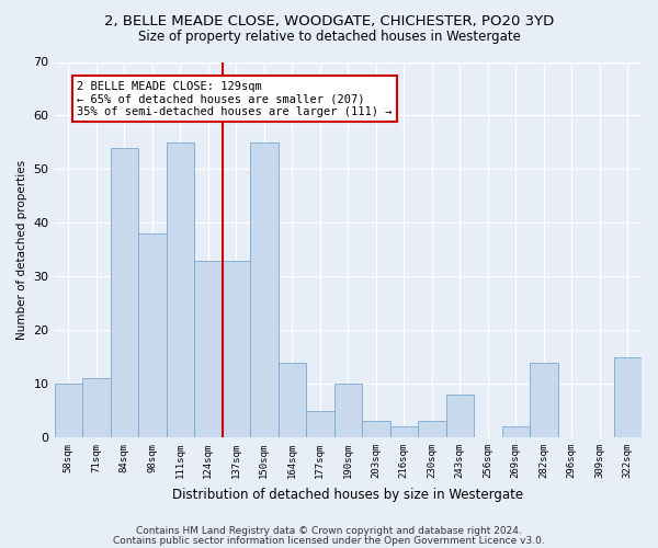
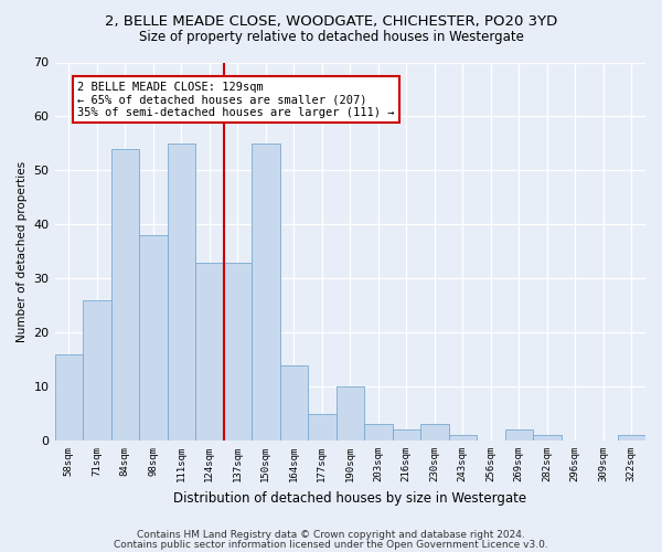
58sqm: 10 -> 16
71sqm: 11 -> 26
243sqm: 8 -> 1
282sqm: 14 -> 1
322sqm: 15 -> 1
